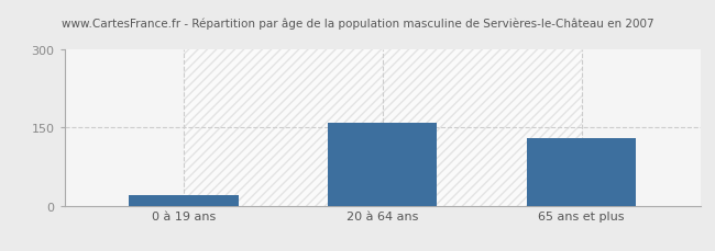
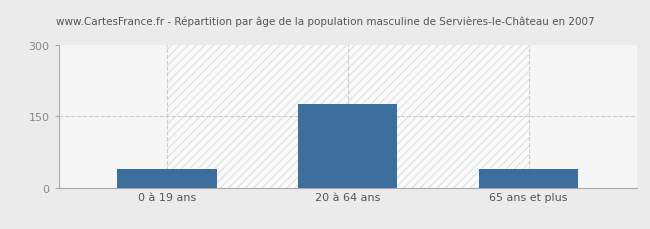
0 à 19 ans: 20 -> 40
20 à 64 ans: 160 -> 175
65 ans et plus: 130 -> 40
